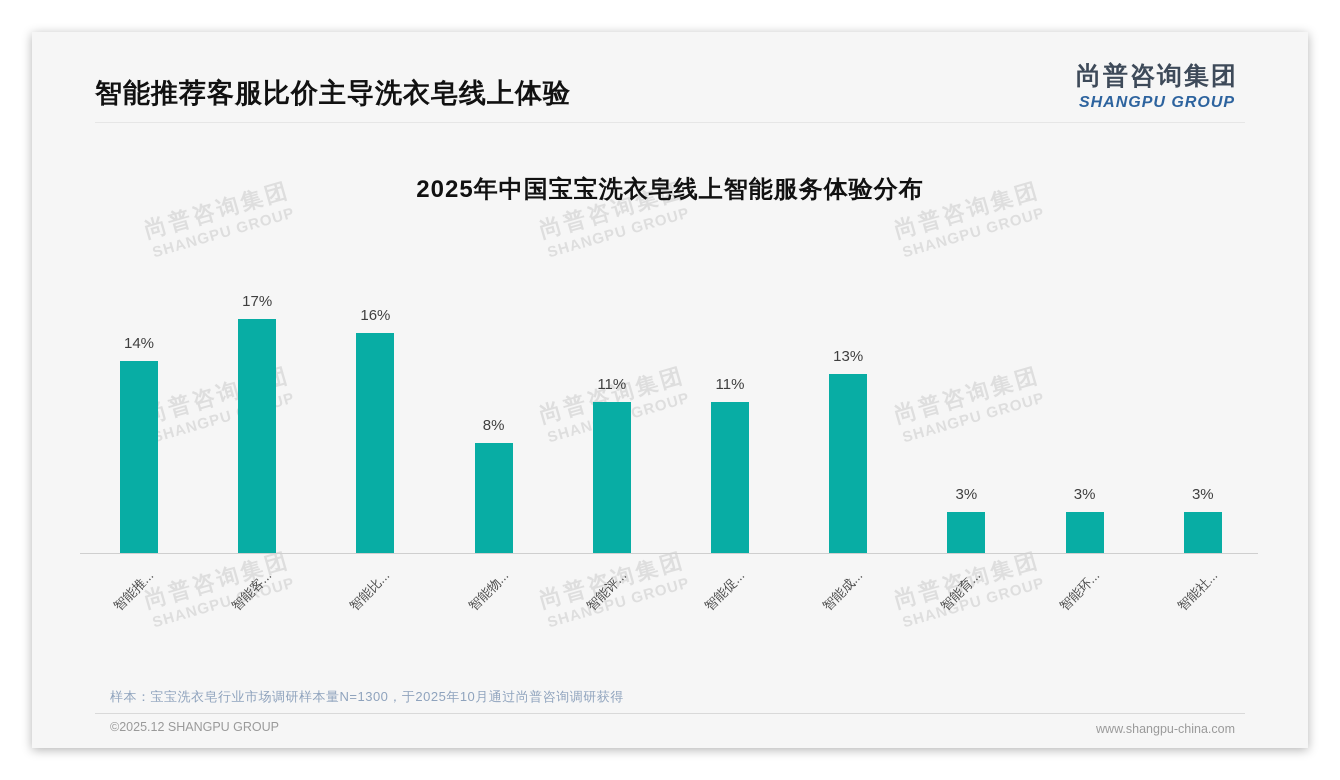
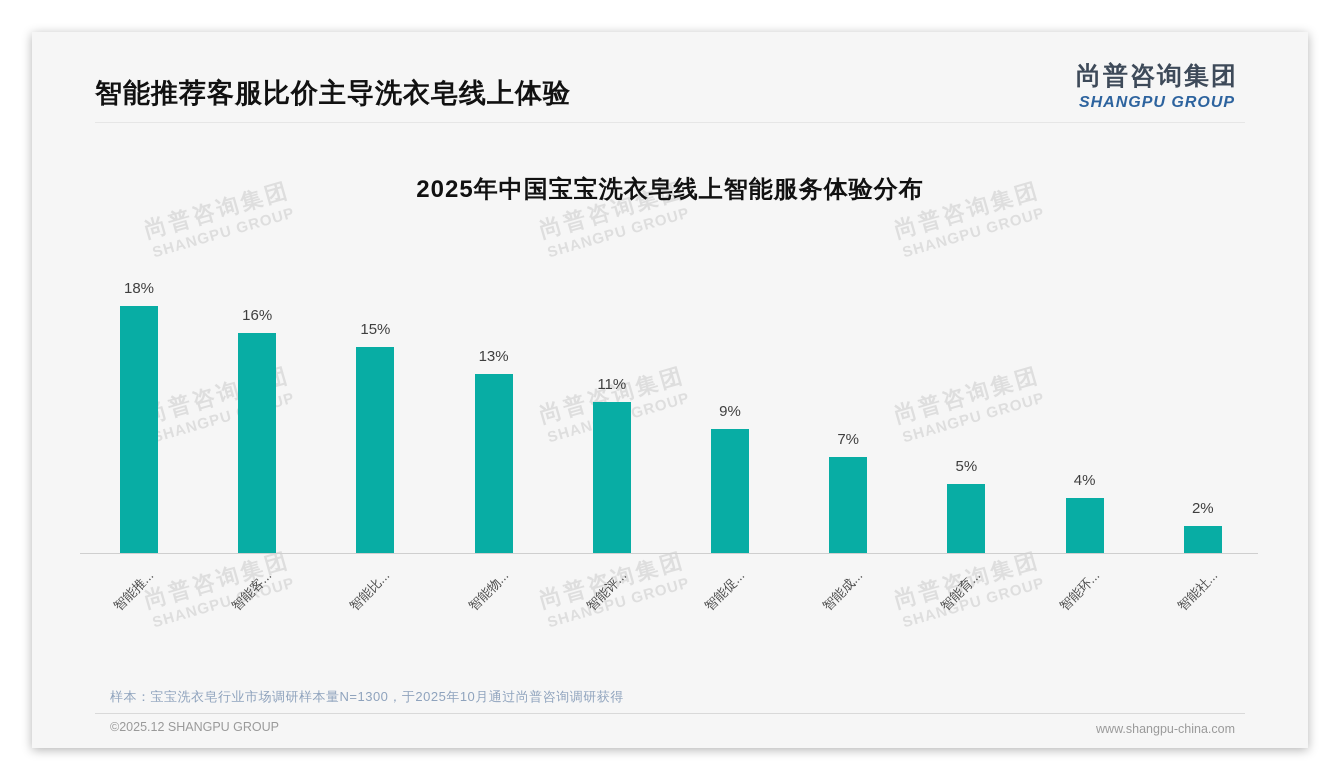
智能推...: 14% -> 18%
智能客...: 17% -> 16%
智能比...: 16% -> 15%
智能物...: 8% -> 13%
智能促...: 11% -> 9%
智能成...: 13% -> 7%
智能育...: 3% -> 5%
智能环...: 3% -> 4%
智能社...: 3% -> 2%
